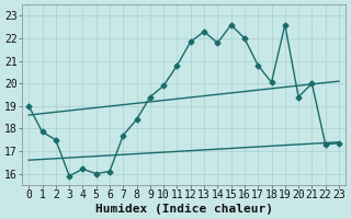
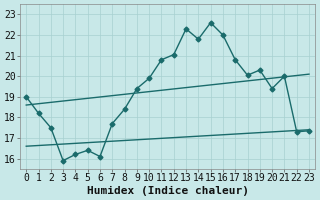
1: 17.85 -> 18.20
5: 16.00 -> 16.40
12: 21.85 -> 21.05
19: 22.60 -> 20.30
